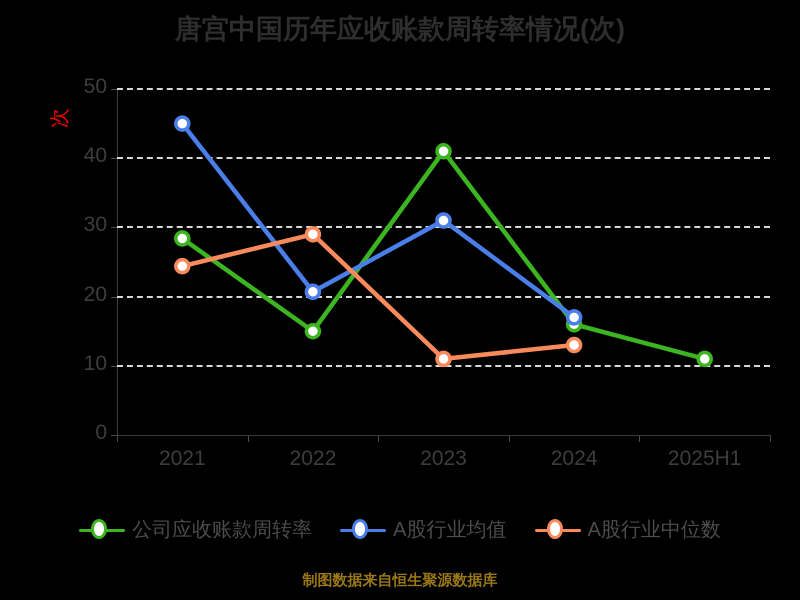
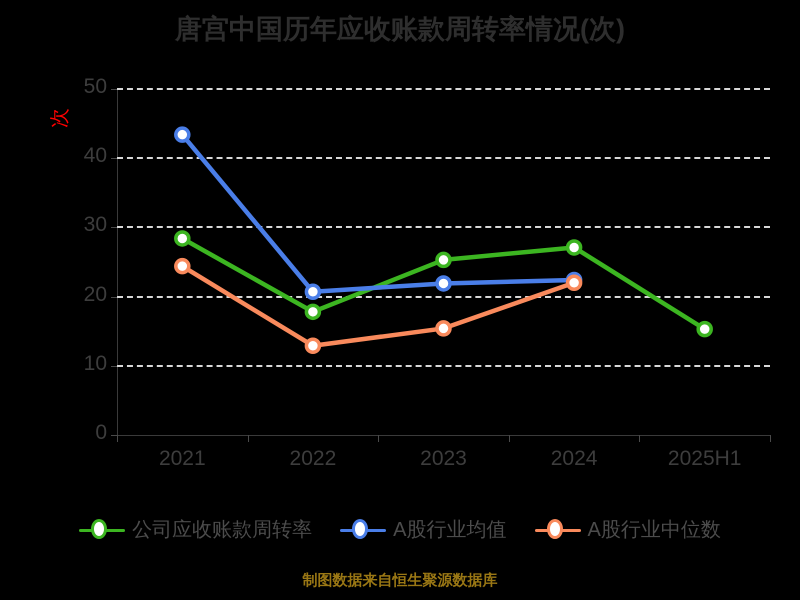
A股行业均值/2021: 45 -> 43
公司应收账款周转率/2022: 15 -> 18
A股行业中位数/2022: 29 -> 13
公司应收账款周转率/2023: 41 -> 25
A股行业均值/2023: 31 -> 22
A股行业中位数/2023: 11 -> 15
公司应收账款周转率/2024: 16 -> 27
A股行业均值/2024: 17 -> 22
A股行业中位数/2024: 13 -> 22
公司应收账款周转率/2025H1: 11 -> 15
